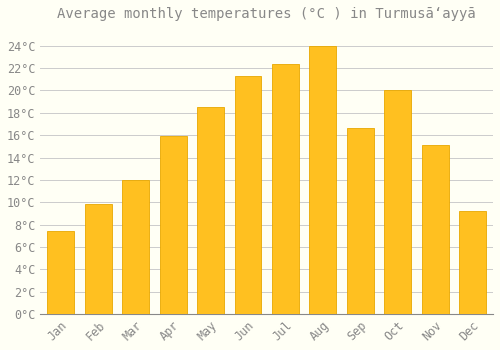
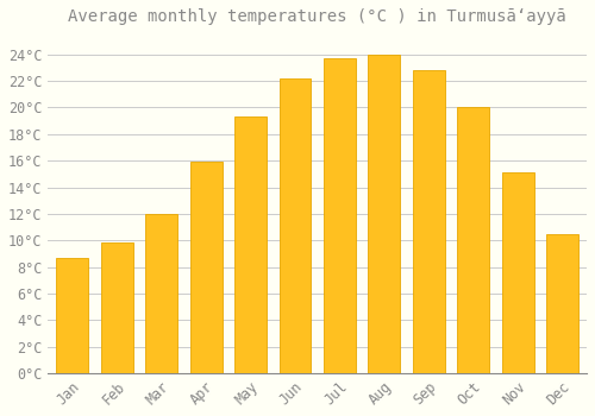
Jan: 7.4°C -> 8.7°C
May: 18.5°C -> 19.3°C
Jun: 21.3°C -> 22.2°C
Jul: 22.4°C -> 23.7°C
Sep: 16.6°C -> 22.8°C
Dec: 9.2°C -> 10.5°C
